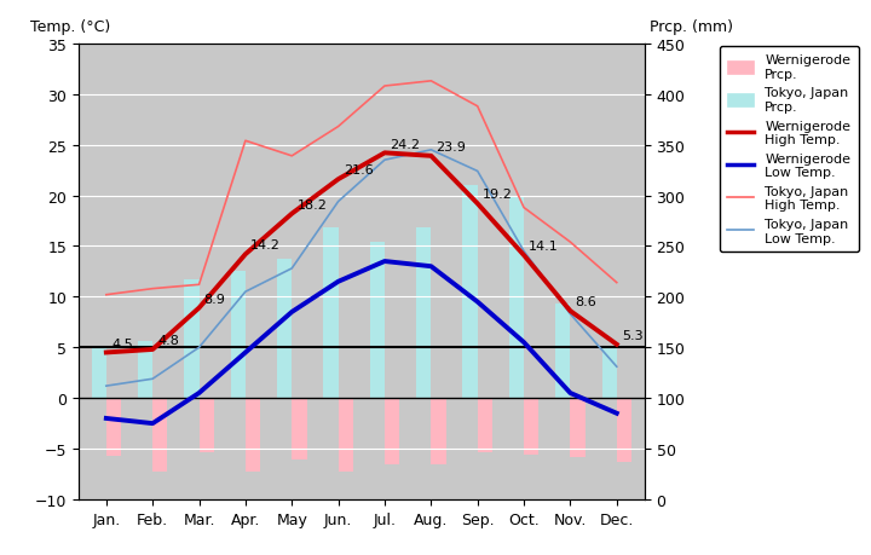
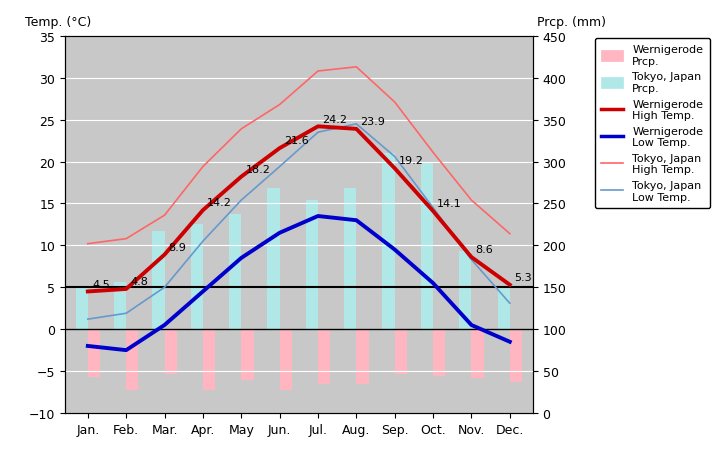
Tokyo, Japan High Temp./Mar.: 11.2 -> 13.6
Tokyo, Japan High Temp./Apr.: 25.4 -> 19.4
Tokyo, Japan Low Temp./May: 12.8 -> 15.4
Tokyo, Japan High Temp./Sep.: 28.8 -> 27.1
Tokyo, Japan Low Temp./Sep.: 22.4 -> 20.6
Tokyo, Japan High Temp./Oct.: 18.8 -> 21.1
